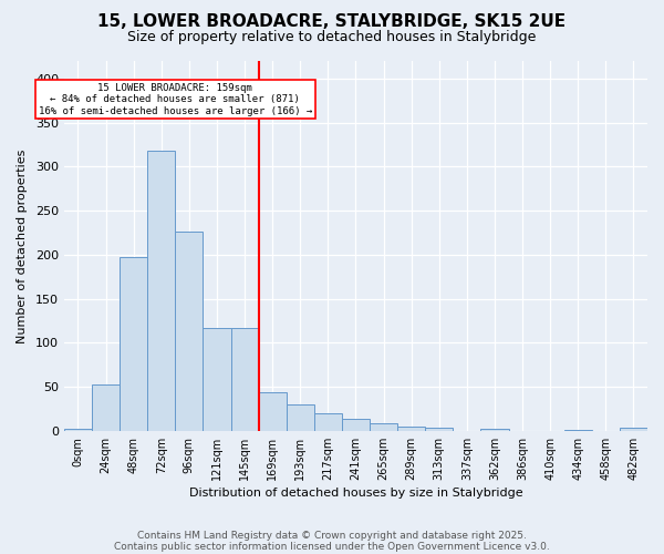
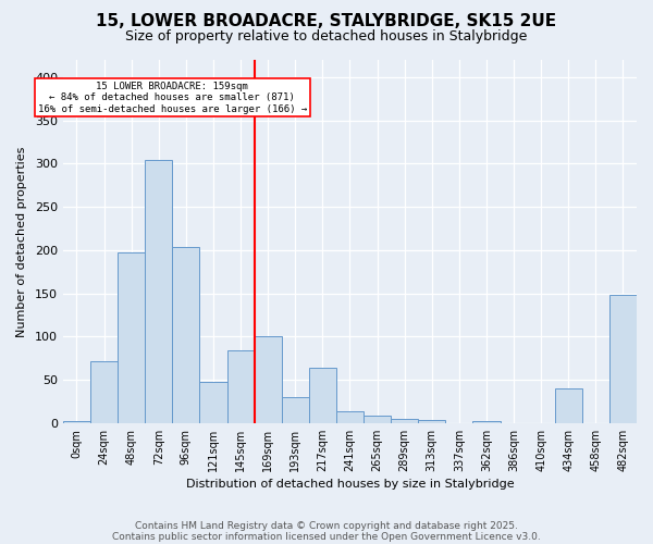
24sqm: 52 -> 72
72sqm: 318 -> 304
96sqm: 226 -> 204
121sqm: 117 -> 48
145sqm: 117 -> 84
169sqm: 44 -> 100
217sqm: 20 -> 64
434sqm: 1 -> 40
482sqm: 4 -> 148
